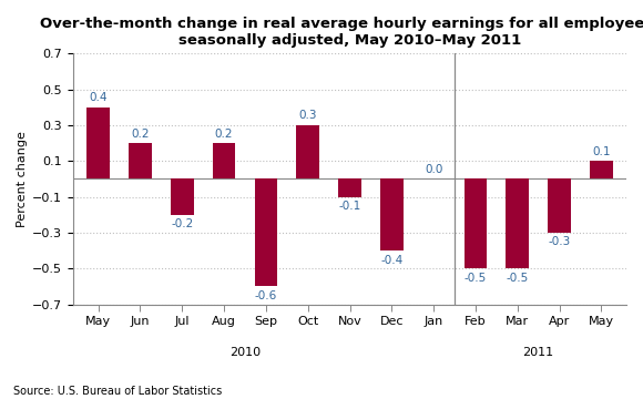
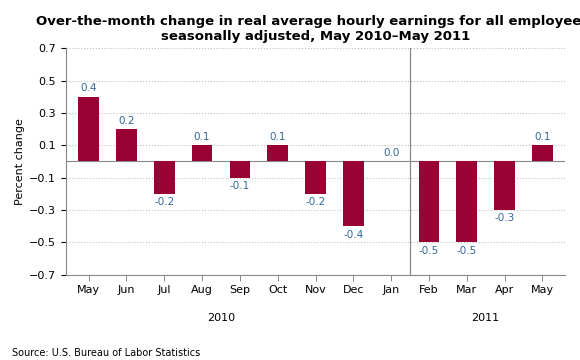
Aug: 0.2 -> 0.1
Sep: -0.6 -> -0.1
Oct: 0.3 -> 0.1
Nov: -0.1 -> -0.2
